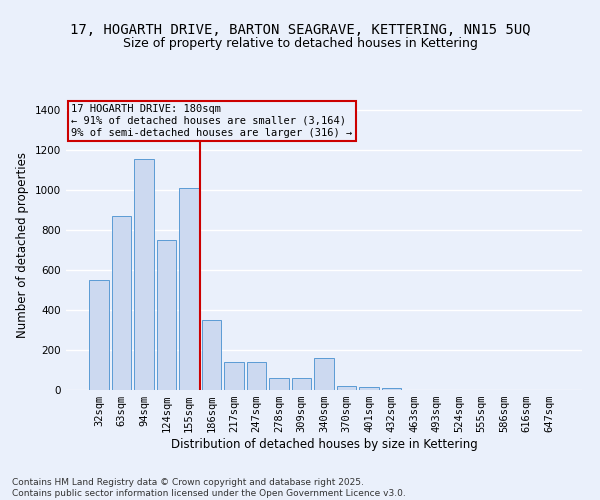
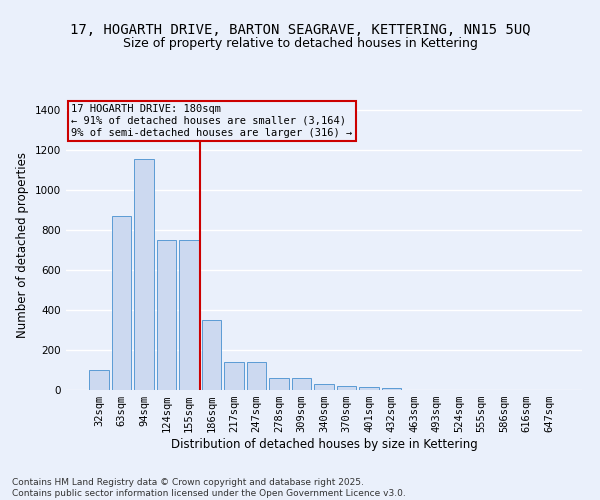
32sqm: 550 -> 100
155sqm: 1010 -> 750
340sqm: 160 -> 30
